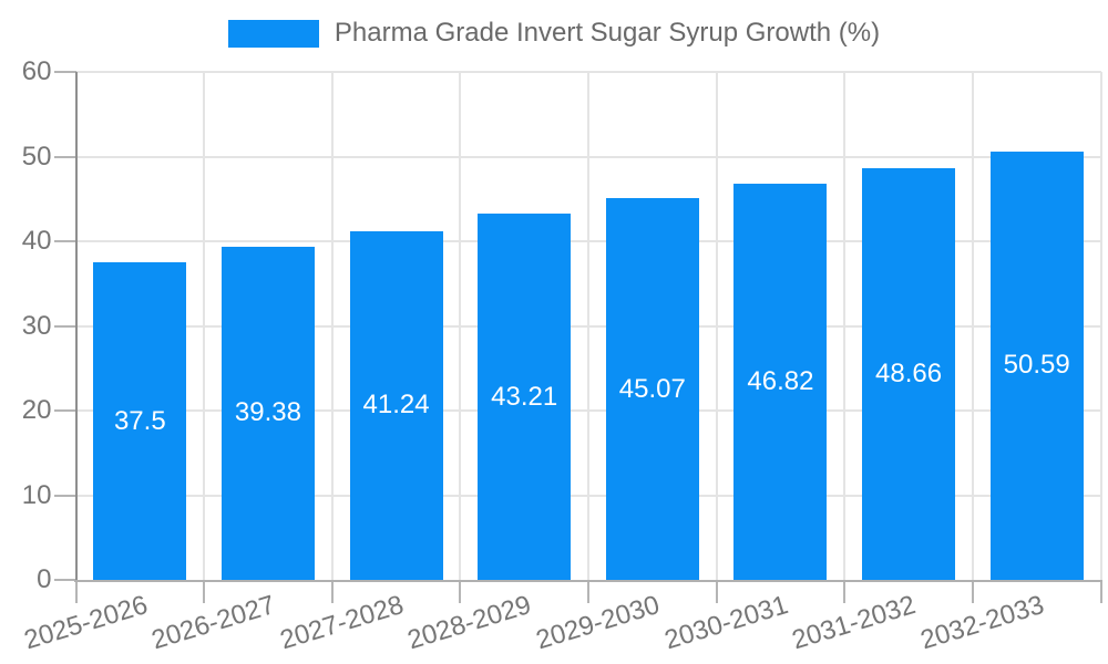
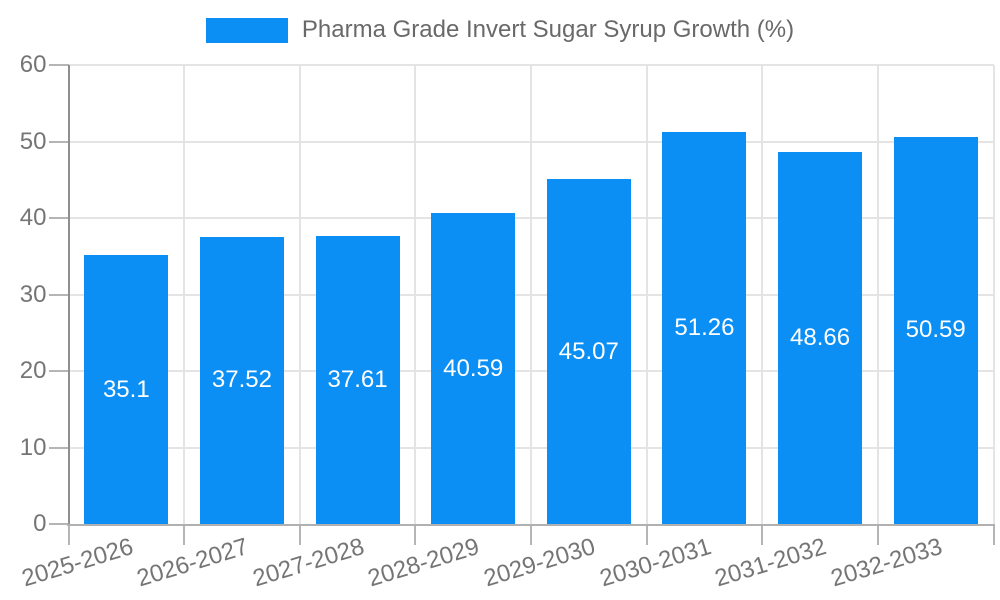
2025-2026: 37.5 -> 35.1
2026-2027: 39.38 -> 37.52
2027-2028: 41.24 -> 37.61
2028-2029: 43.21 -> 40.59
2030-2031: 46.82 -> 51.26
